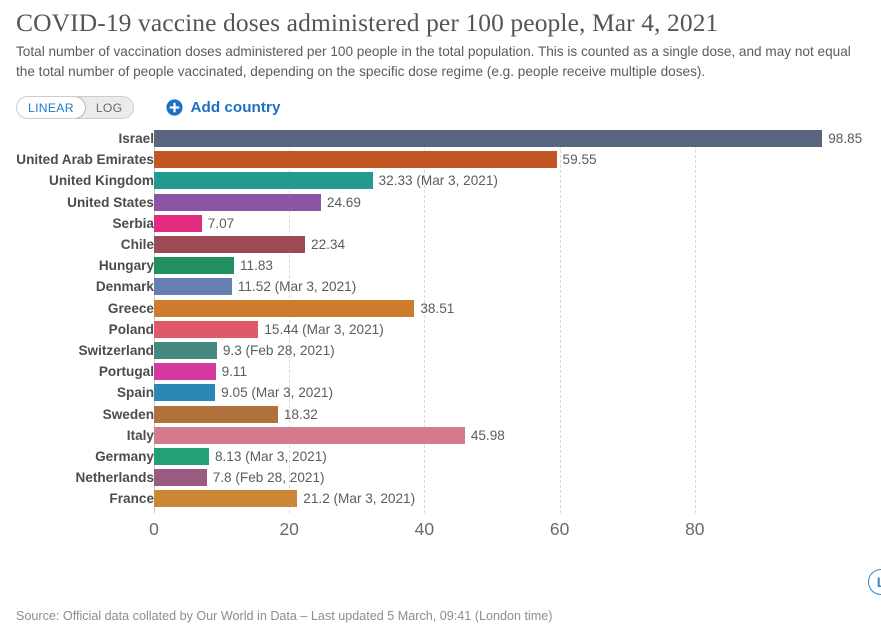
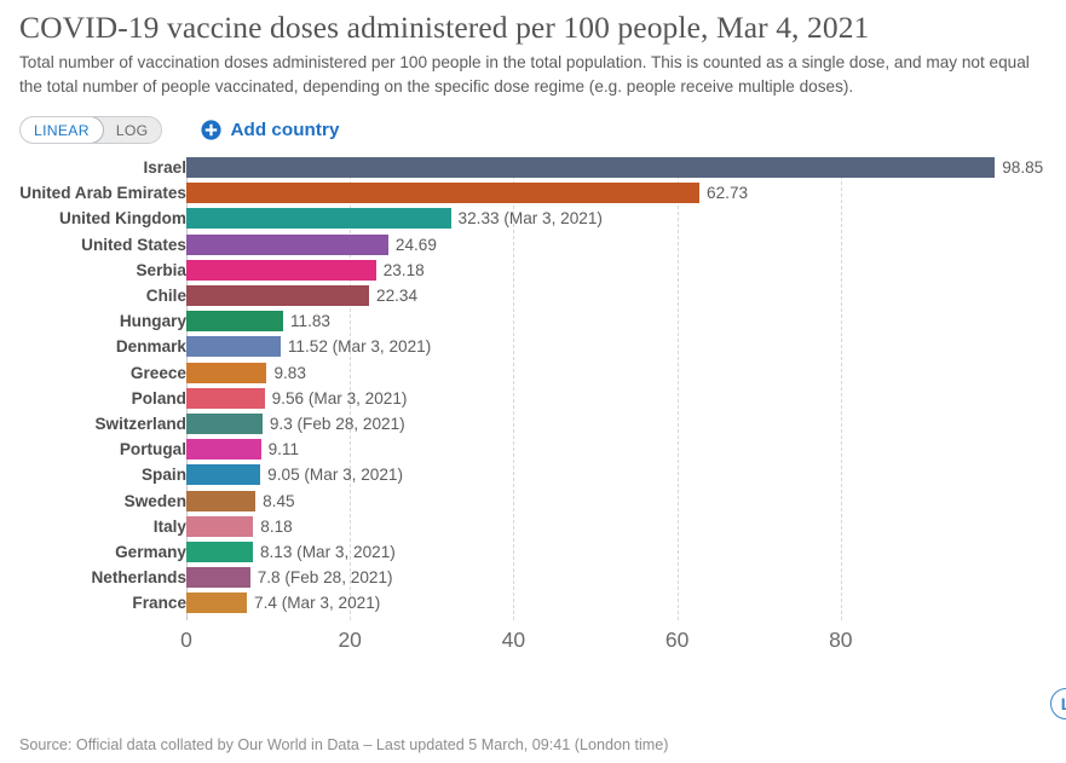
United Arab Emirates: 59.55 -> 62.73
Serbia: 7.07 -> 23.18
Greece: 38.51 -> 9.83
Poland: 15.44 -> 9.56
Sweden: 18.32 -> 8.45
Italy: 45.98 -> 8.18
France: 21.2 -> 7.4
